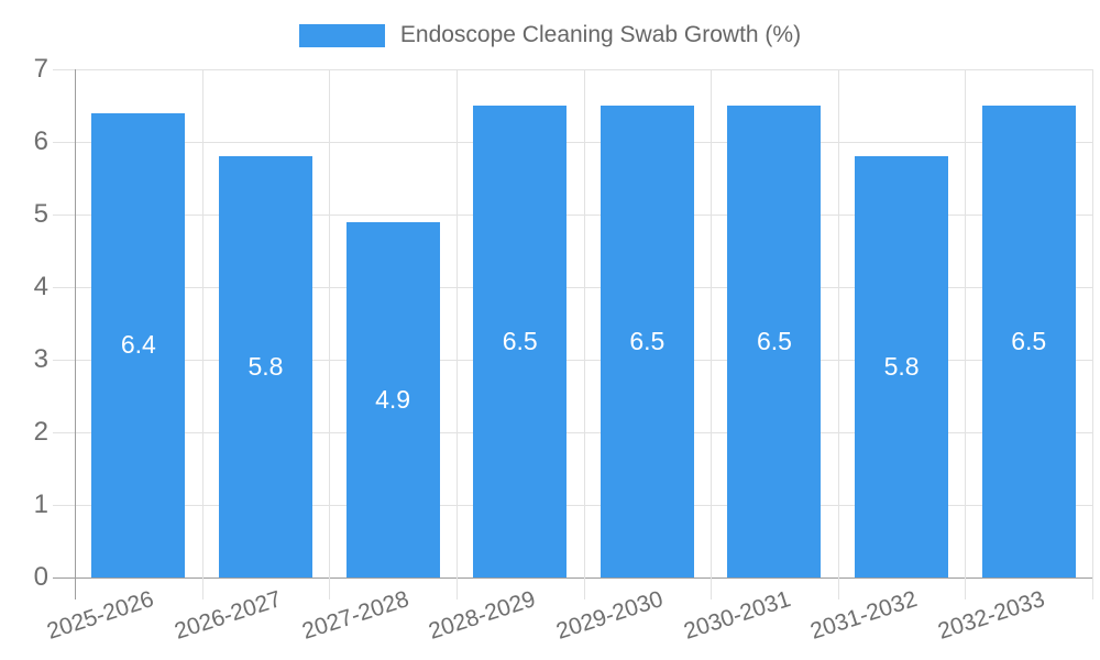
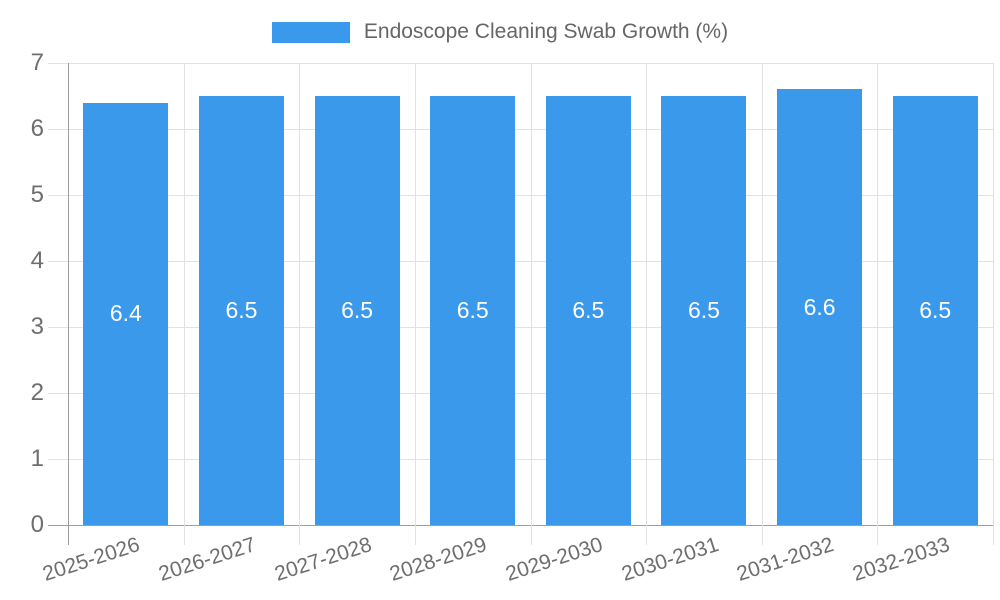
2026-2027: 5.8 -> 6.5
2027-2028: 4.9 -> 6.5
2031-2032: 5.8 -> 6.6
